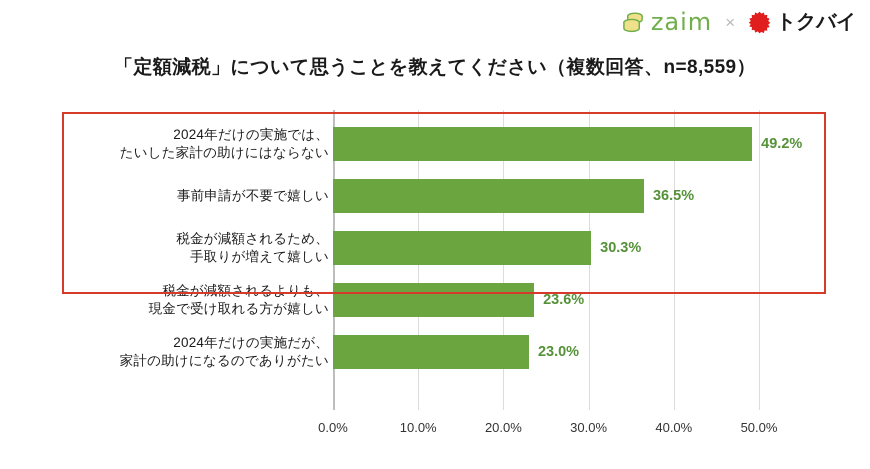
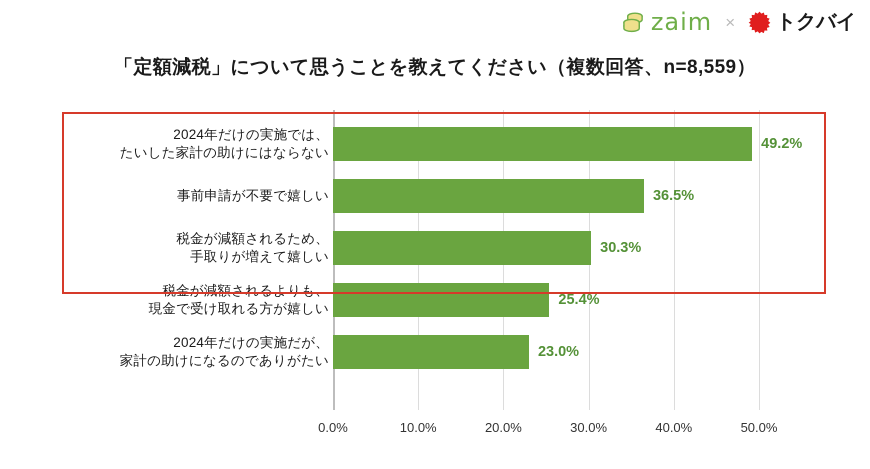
税金が減額されるよりも、 現金で受け取れる方が嬉しい: 23.6% -> 25.4%
